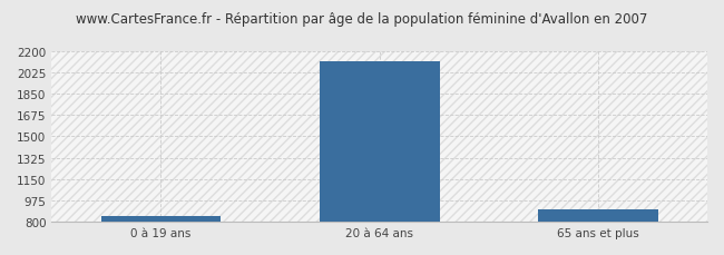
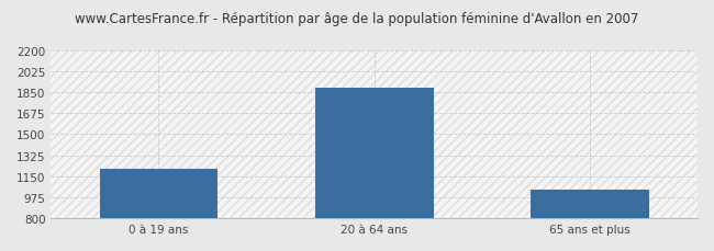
0 à 19 ans: 850 -> 1210
20 à 64 ans: 2110 -> 1890
65 ans et plus: 900 -> 1040
